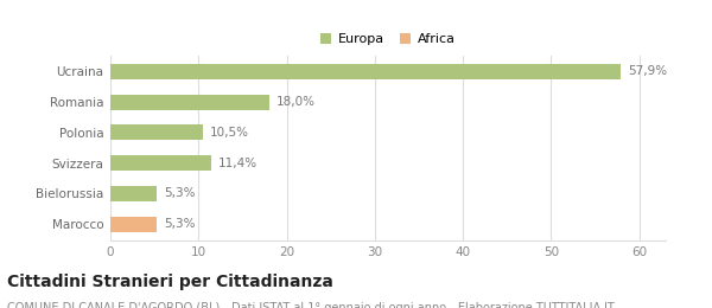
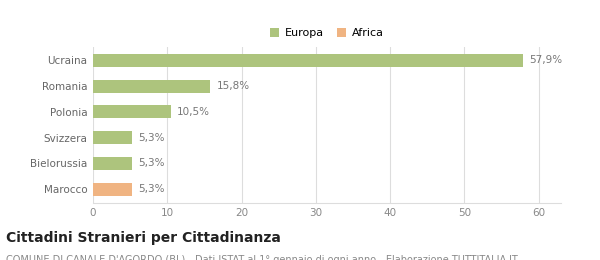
Romania: 18,0% -> 15,8%
Svizzera: 11,4% -> 5,3%
